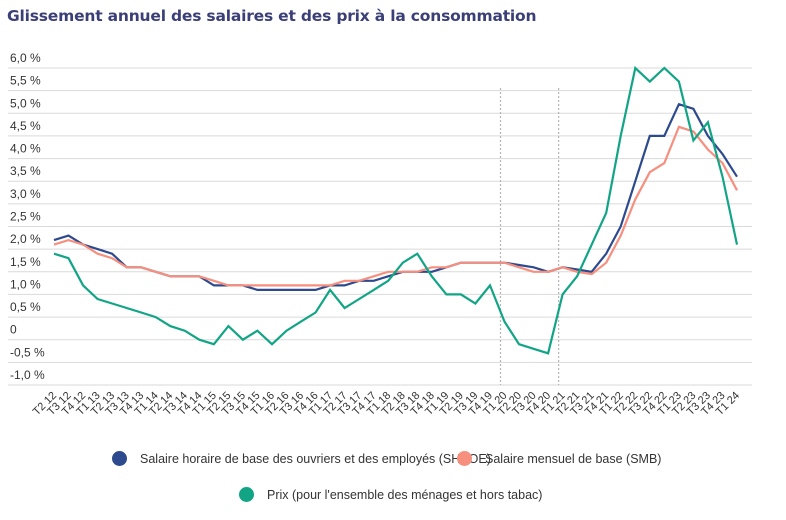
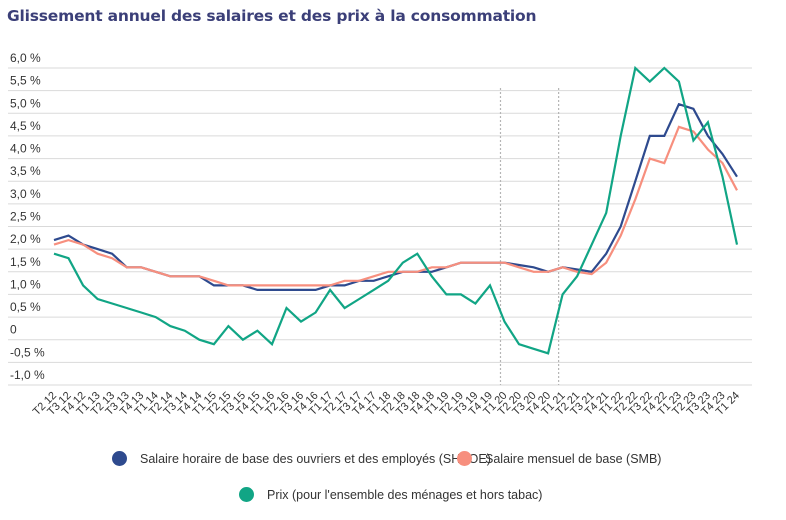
Prix (pour l'ensemble des ménages et hors tabac)/T2 16: 0,2% -> 0,7%
Salaire mensuel de base (SMB)/T3 22: 3,7% -> 4,0%
